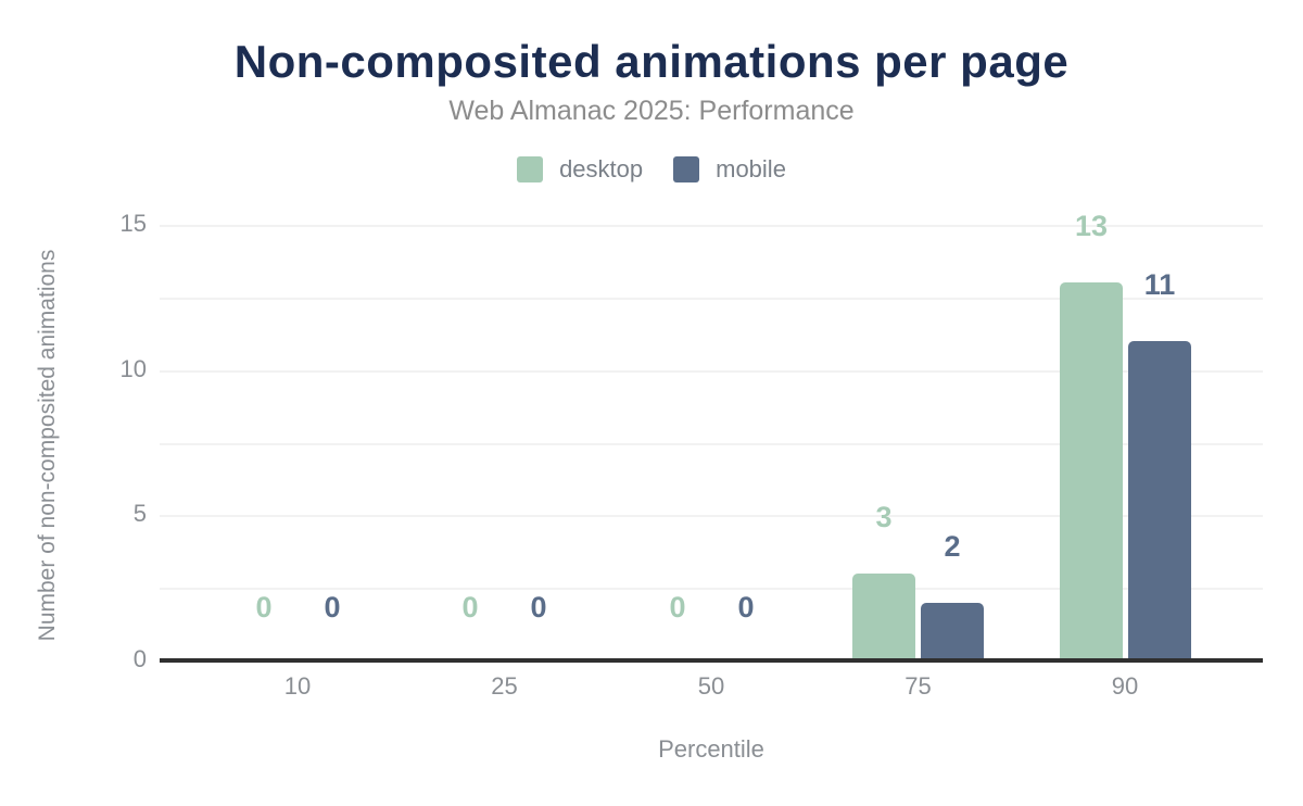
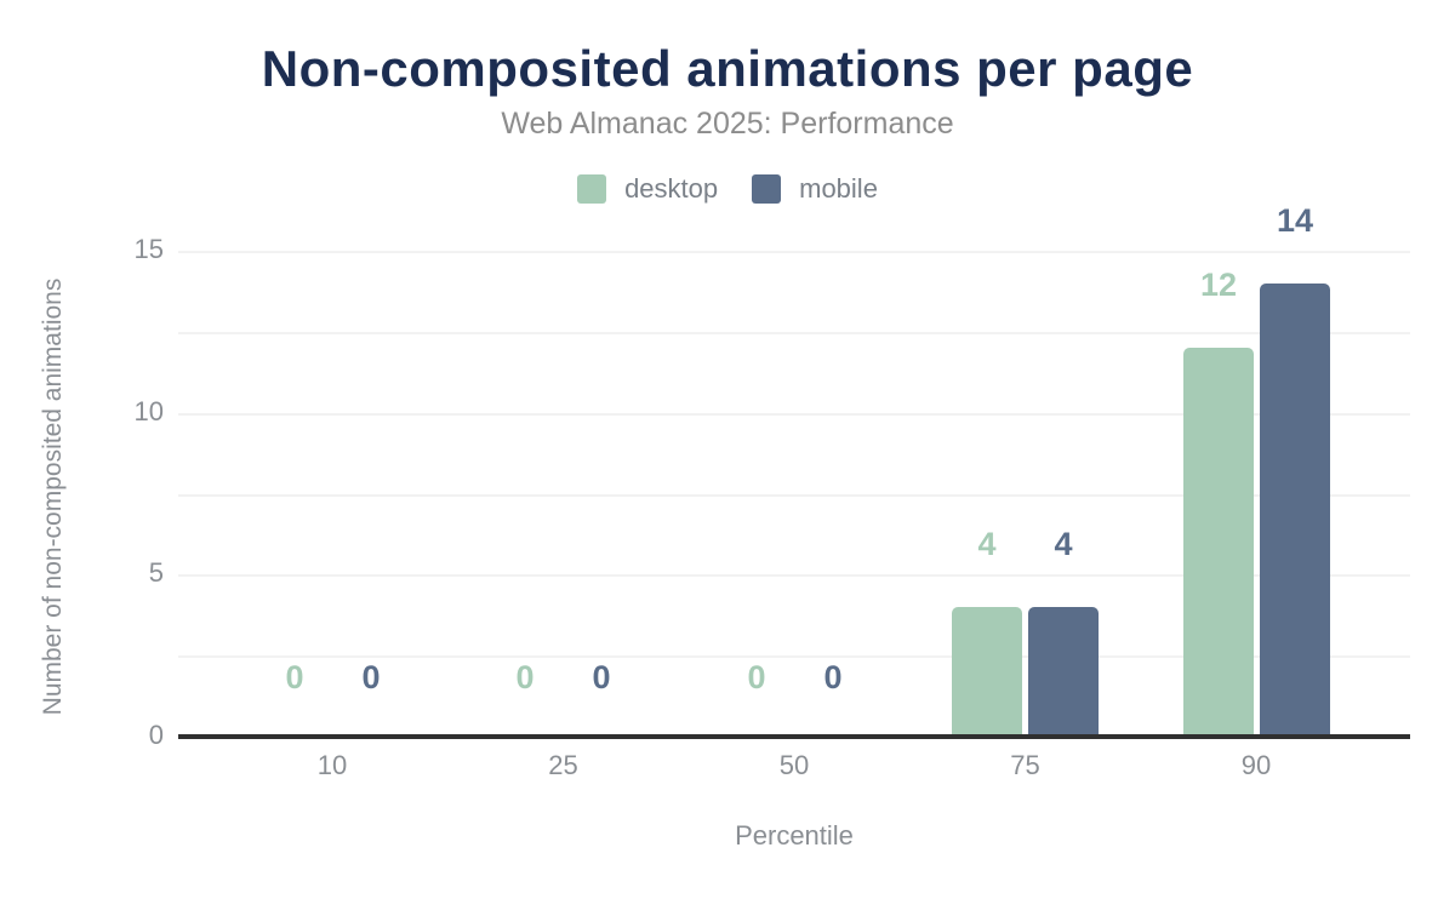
desktop/75: 3 -> 4
mobile/75: 2 -> 4
desktop/90: 13 -> 12
mobile/90: 11 -> 14
